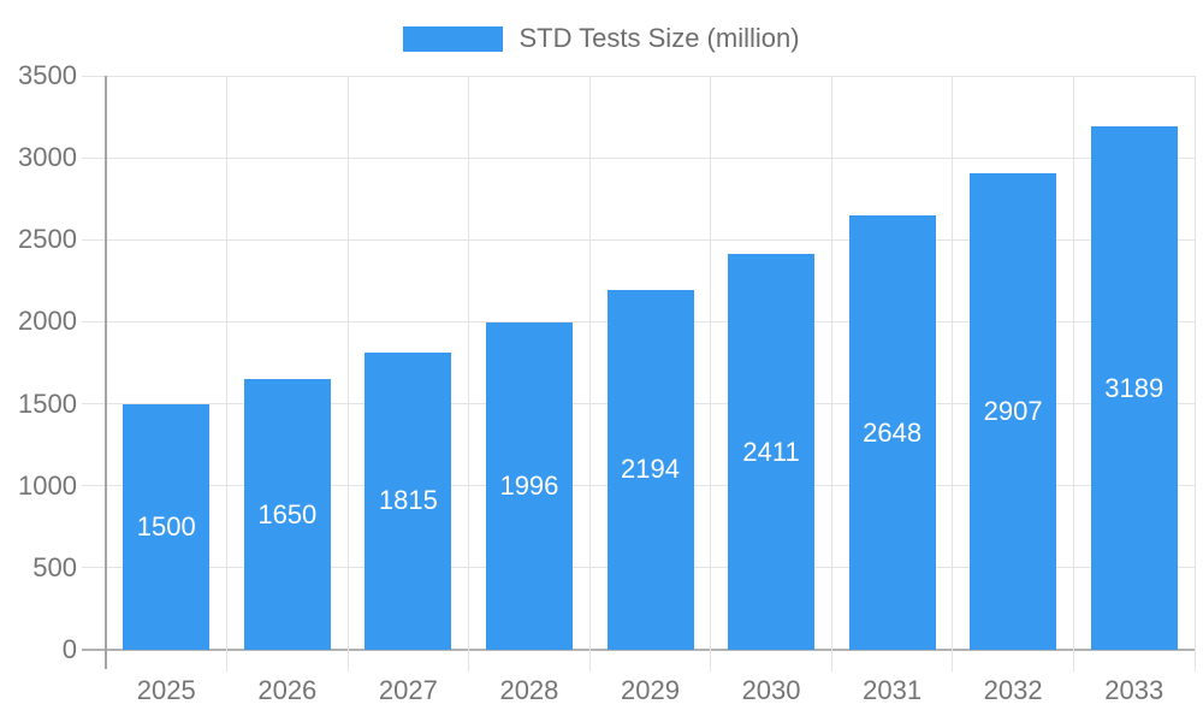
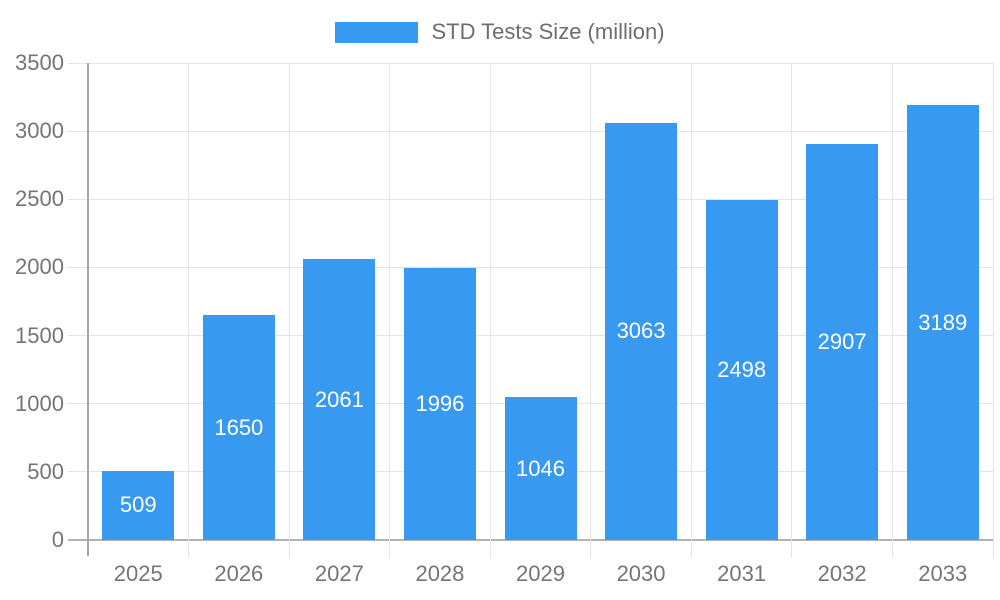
2025: 1500 -> 509
2027: 1815 -> 2061
2029: 2194 -> 1046
2030: 2411 -> 3063
2031: 2648 -> 2498
